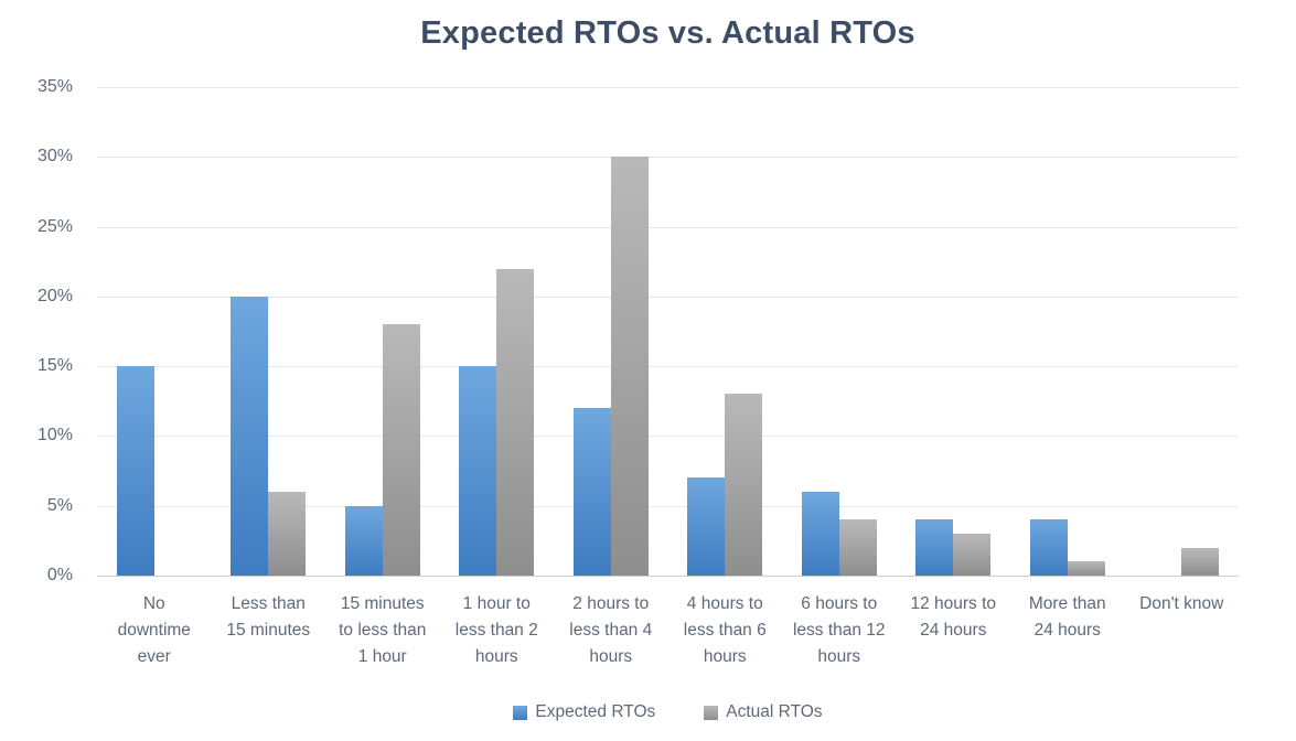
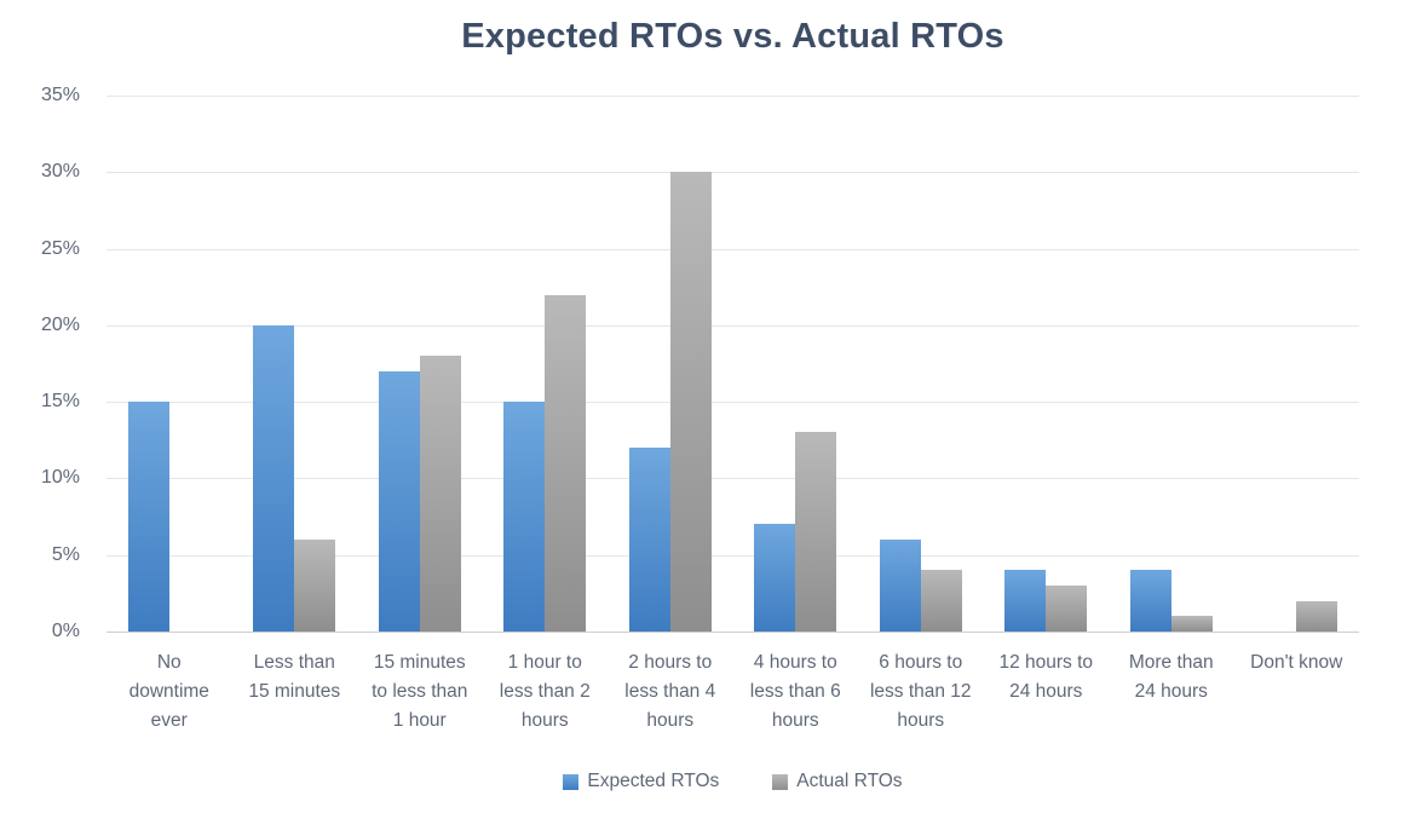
Expected RTOs/15 minutes to less than 1 hour: 5% -> 17%
